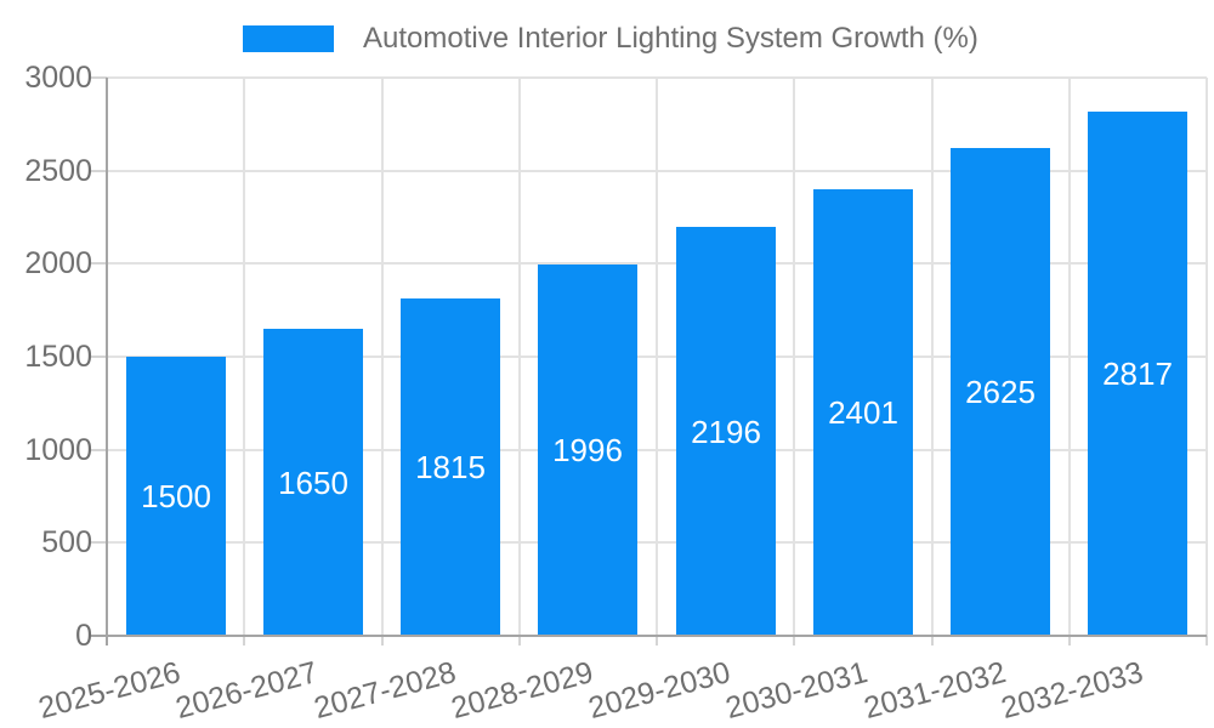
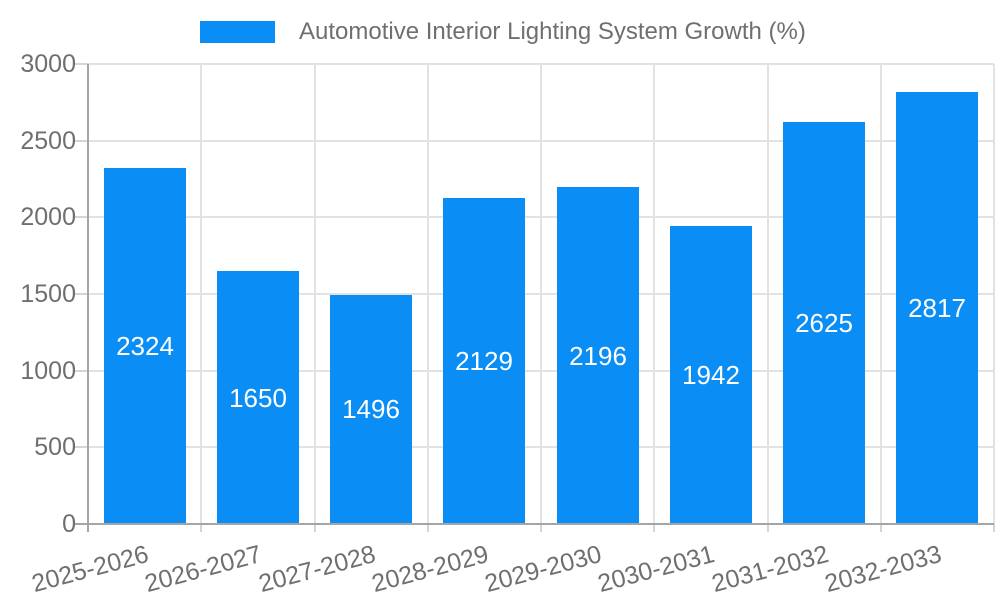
2025-2026: 1500 -> 2324
2027-2028: 1815 -> 1496
2028-2029: 1996 -> 2129
2030-2031: 2401 -> 1942
